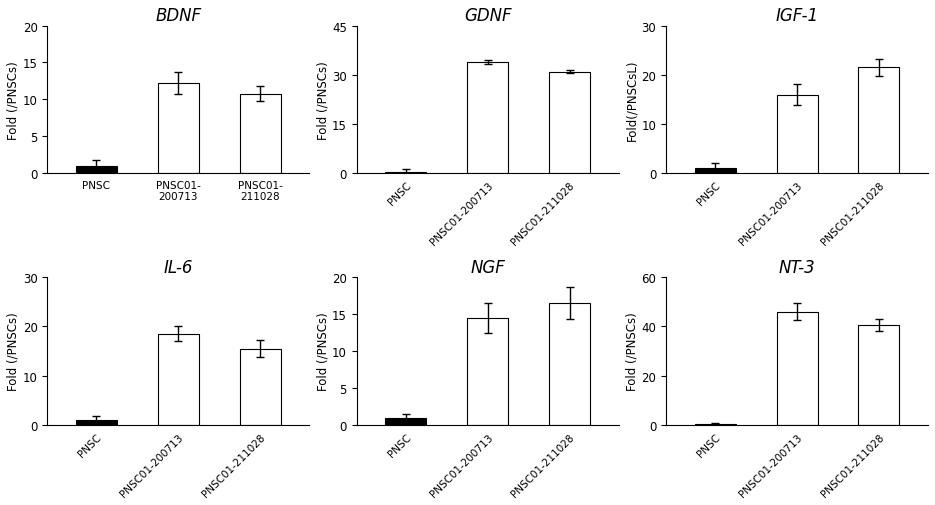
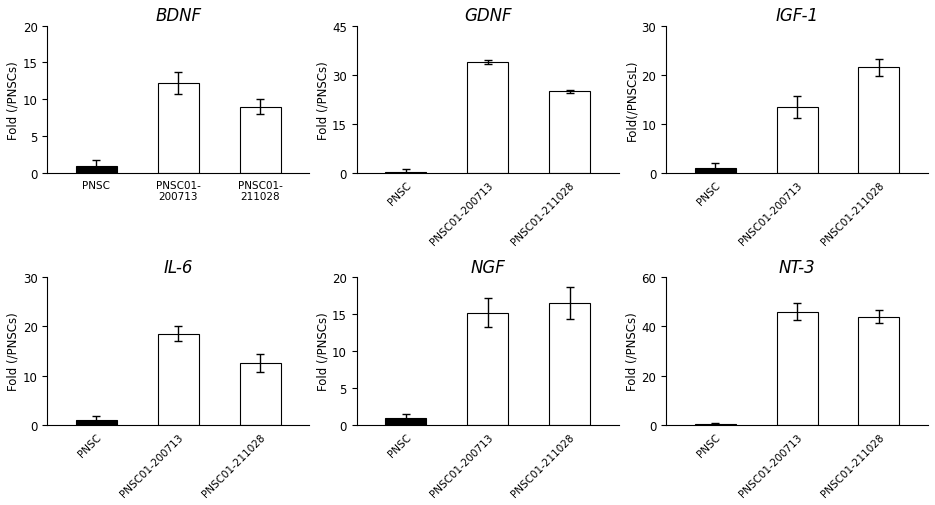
BDNF/PNSC01- 211028: 10.8 -> 9.0
GDNF/PNSC01-211028: 31.0 -> 25.0
IGF-1/PNSC01-200713: 16.0 -> 13.5
IL-6/PNSC01-211028: 15.5 -> 12.5
NGF/PNSC01-200713: 14.5 -> 15.2
NT-3/PNSC01-211028: 40.5 -> 44.0
